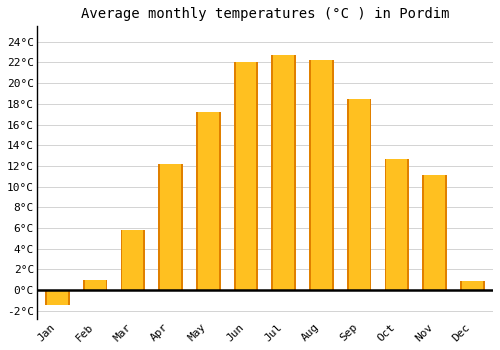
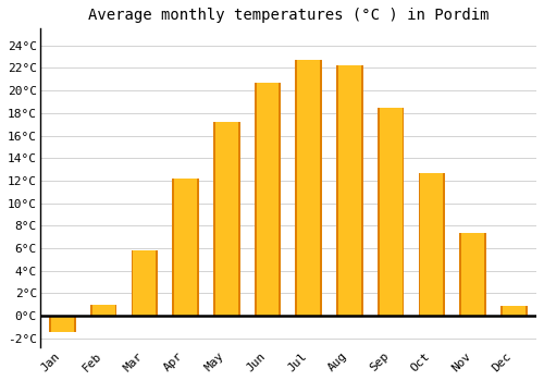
Jun: 22.0°C -> 20.7°C
Nov: 11.1°C -> 7.3°C
